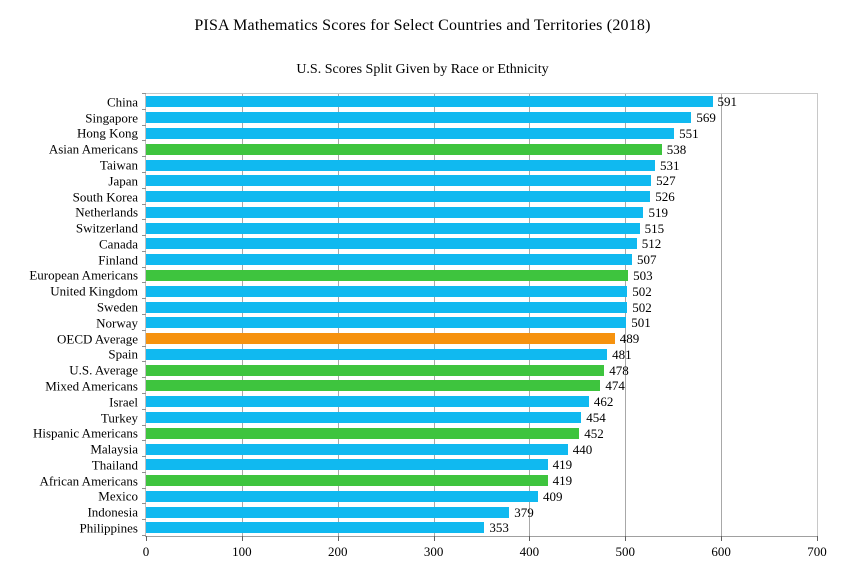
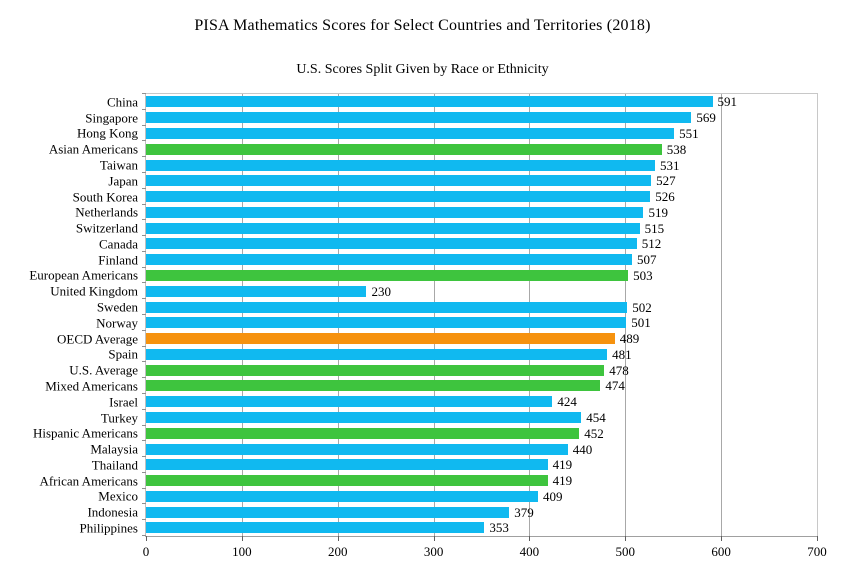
United Kingdom: 502 -> 230
Israel: 462 -> 424
